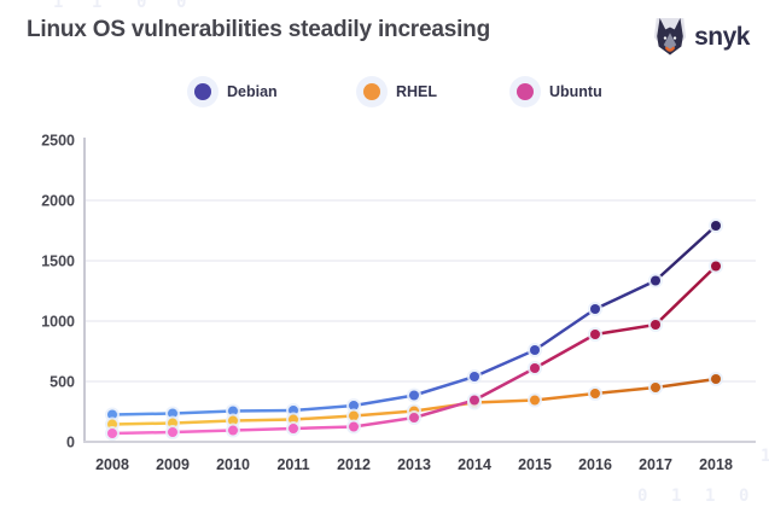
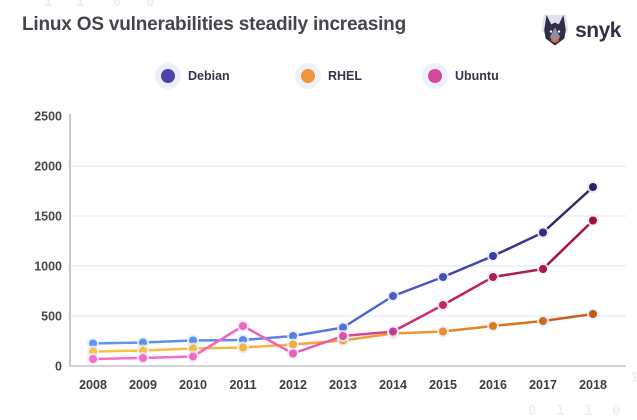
Ubuntu/2011: 110 -> 400
Ubuntu/2013: 200 -> 300
Debian/2014: 540 -> 700
Debian/2015: 760 -> 890
